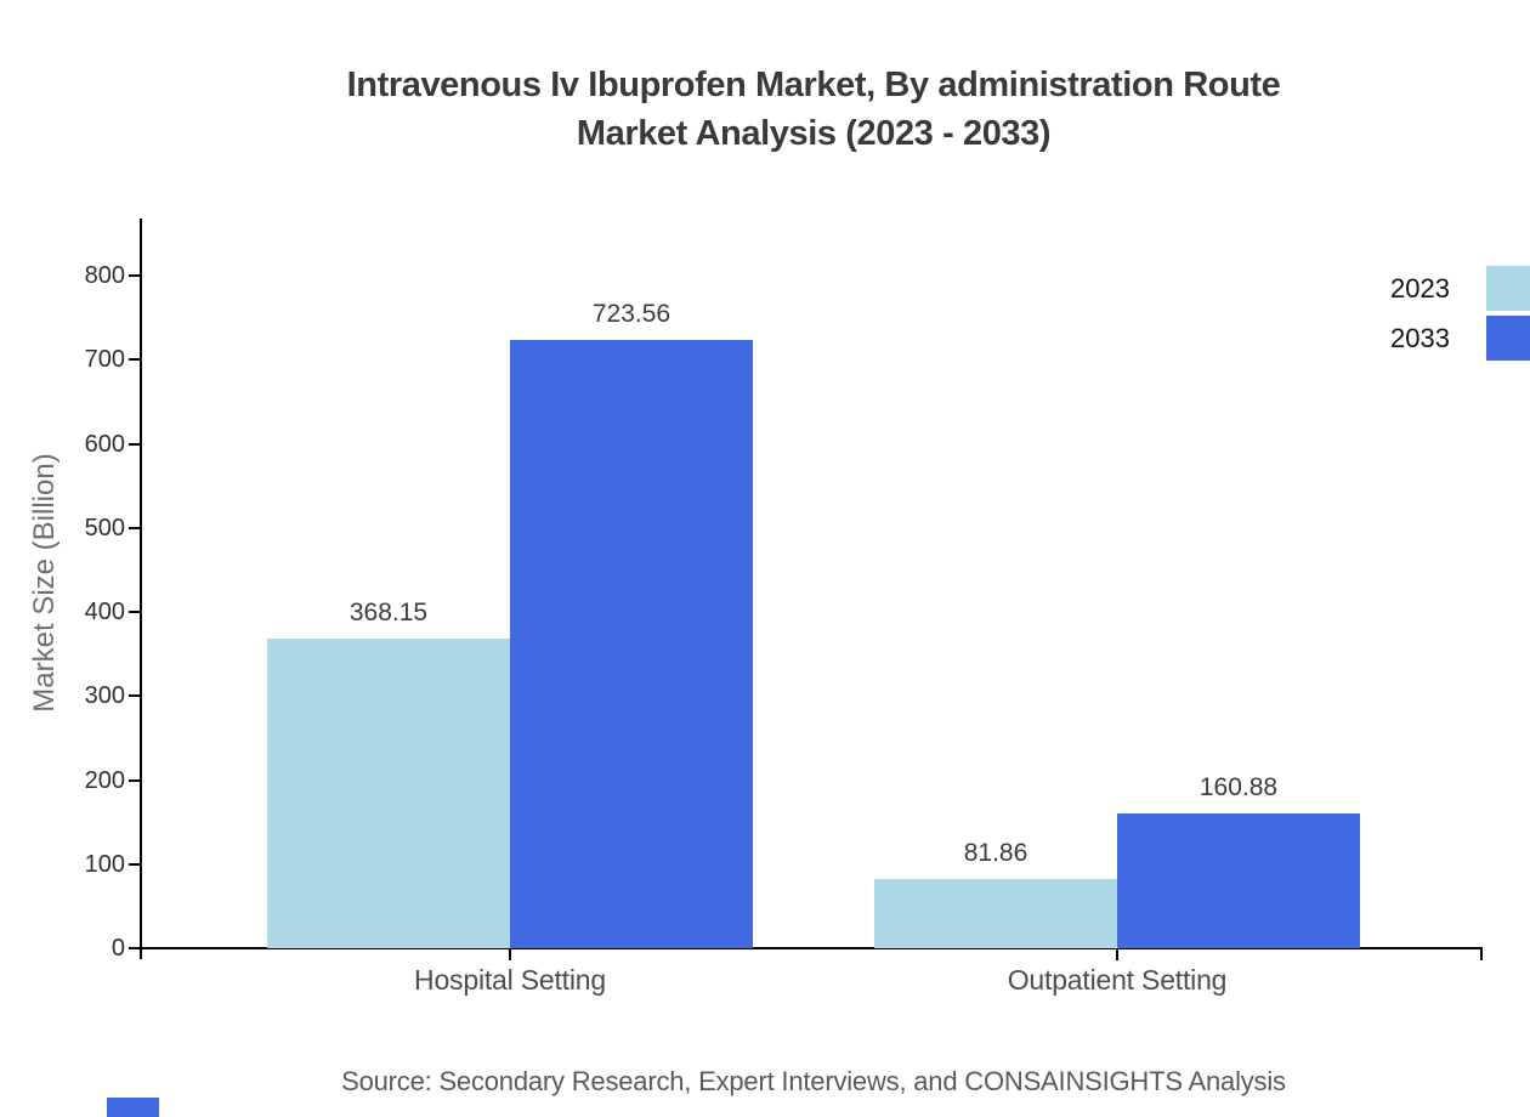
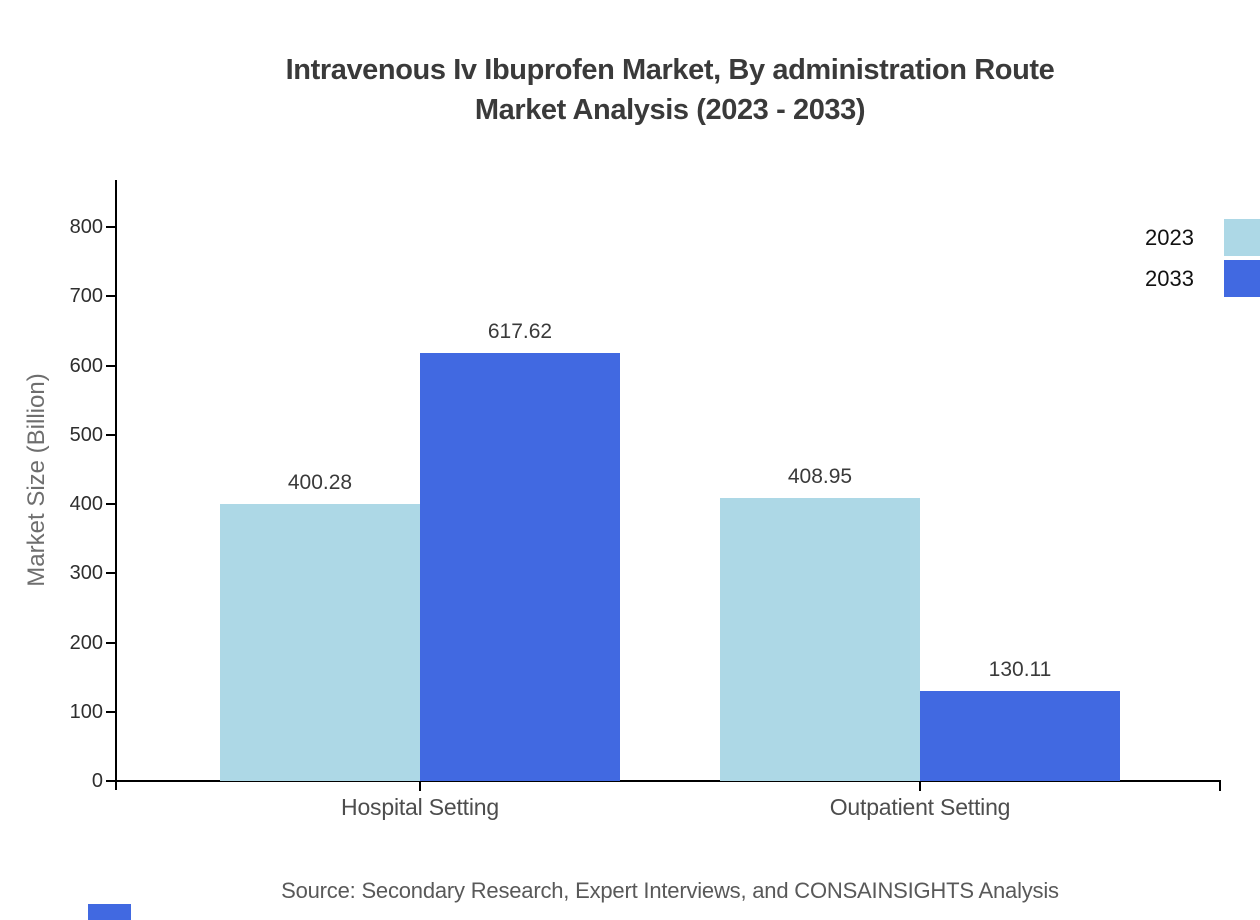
2023/Hospital Setting: 368.15 -> 400.28
2033/Hospital Setting: 723.56 -> 617.62
2023/Outpatient Setting: 81.86 -> 408.95
2033/Outpatient Setting: 160.88 -> 130.11
